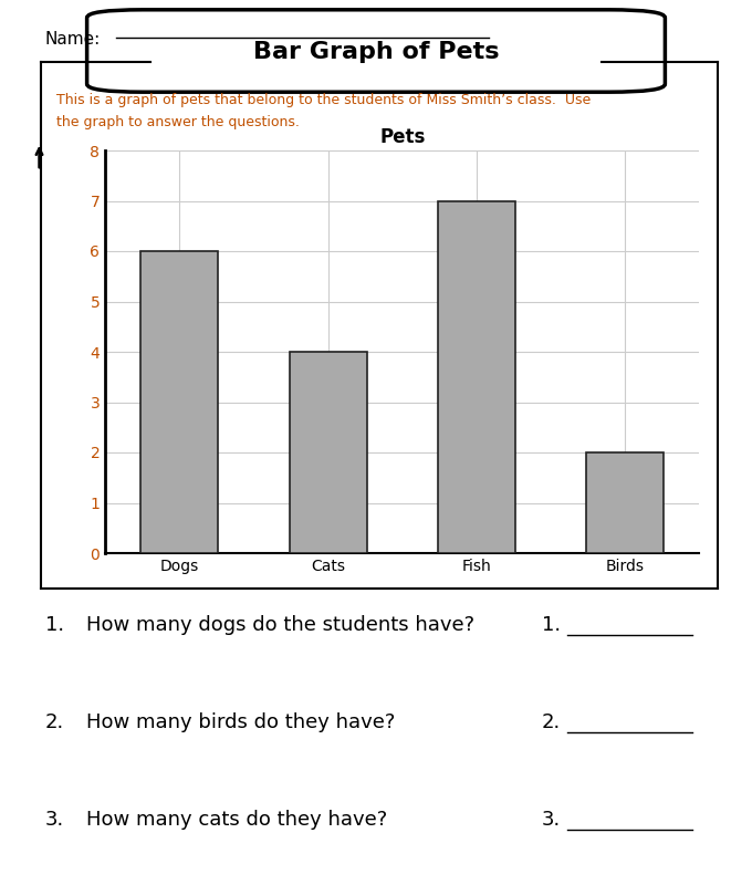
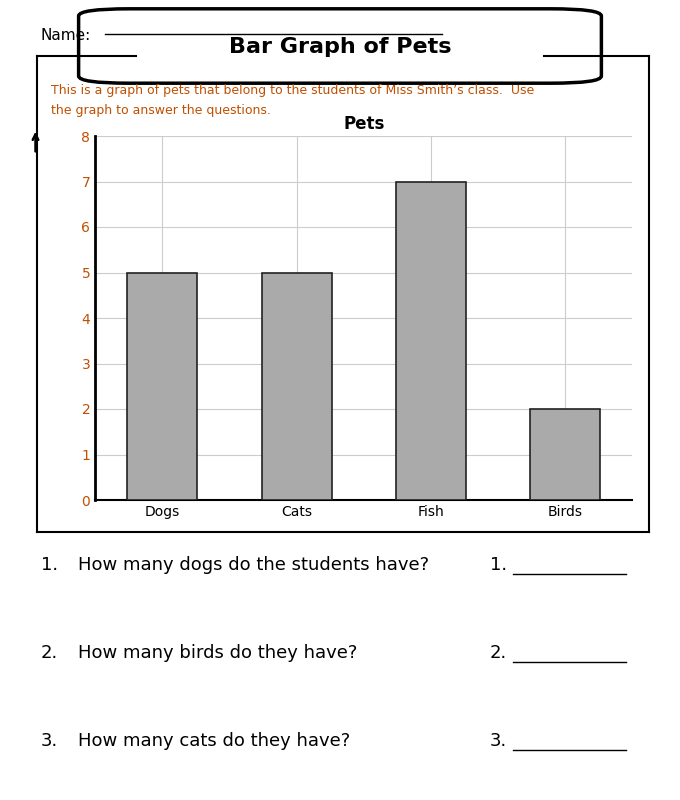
Dogs: 6 -> 5
Cats: 4 -> 5
